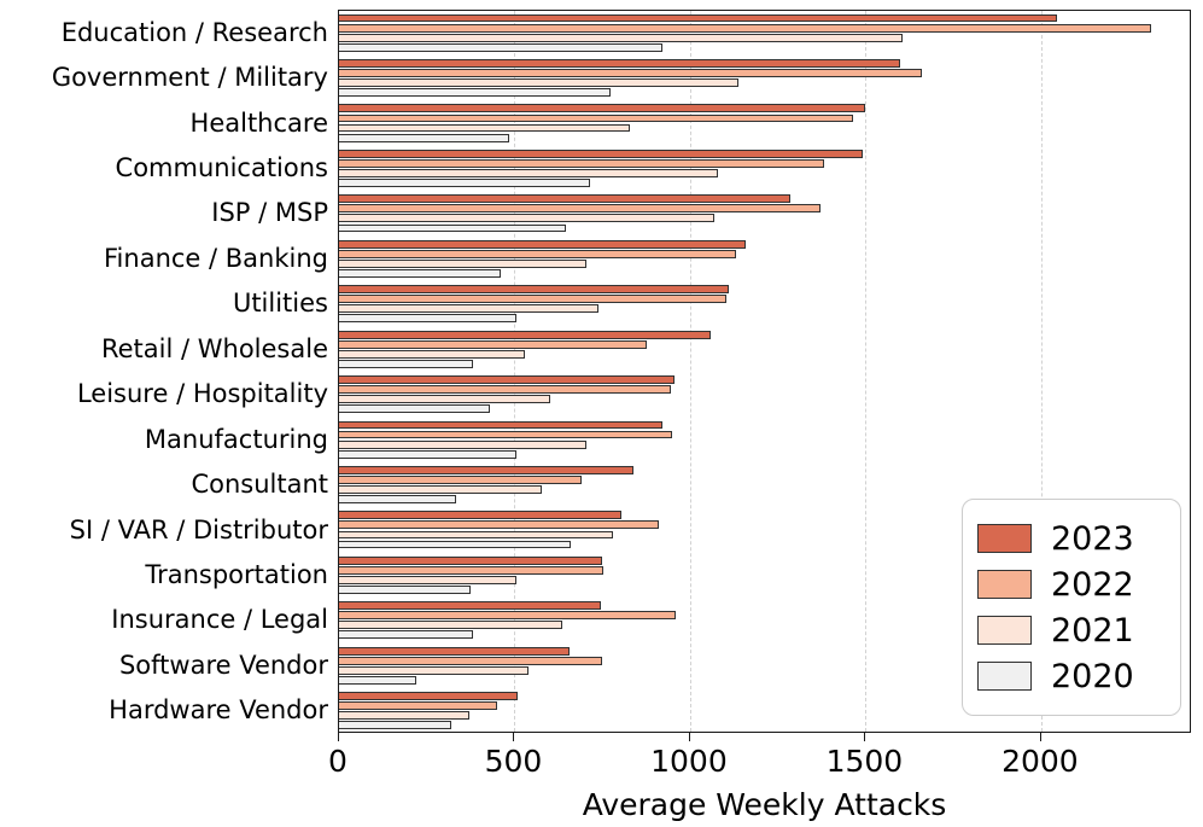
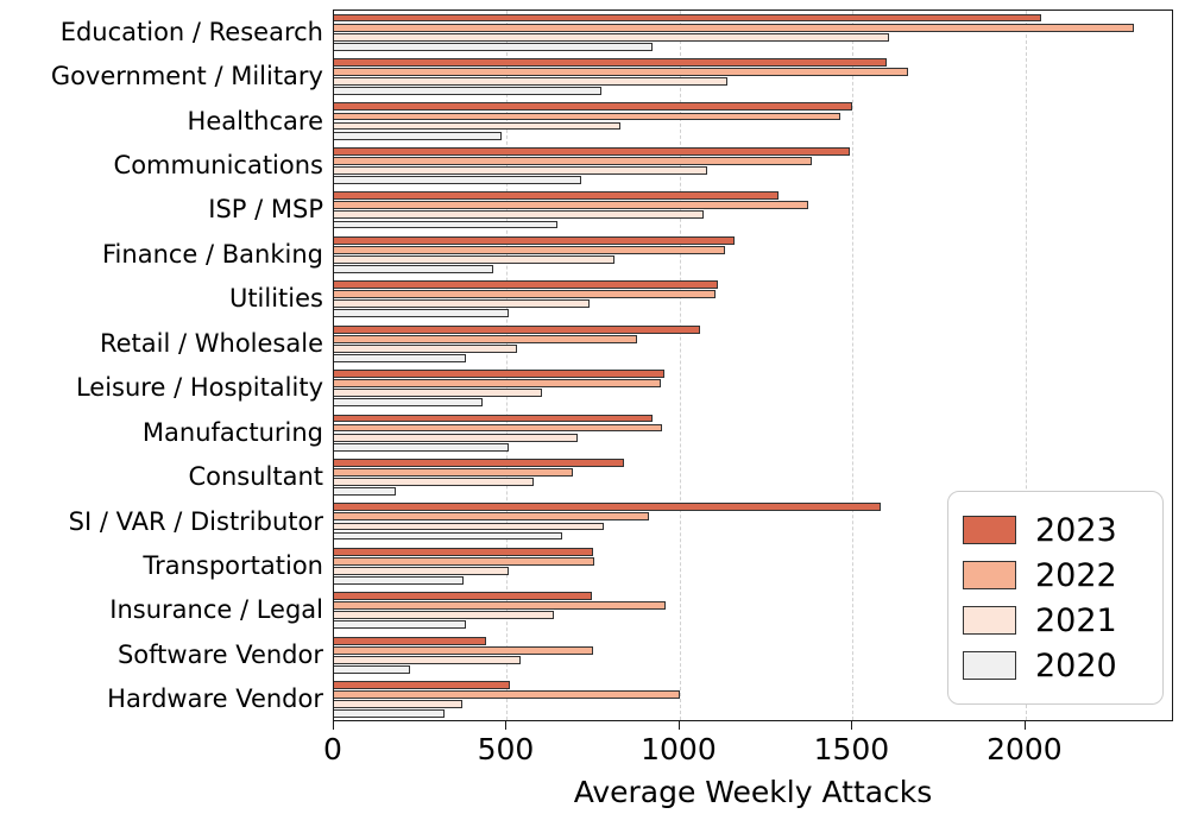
2021/Finance / Banking: 700 -> 810
2020/Consultant: 340 -> 180
2023/SI / VAR / Distributor: 800 -> 1580
2023/Software Vendor: 660 -> 440
2022/Hardware Vendor: 450 -> 1000
